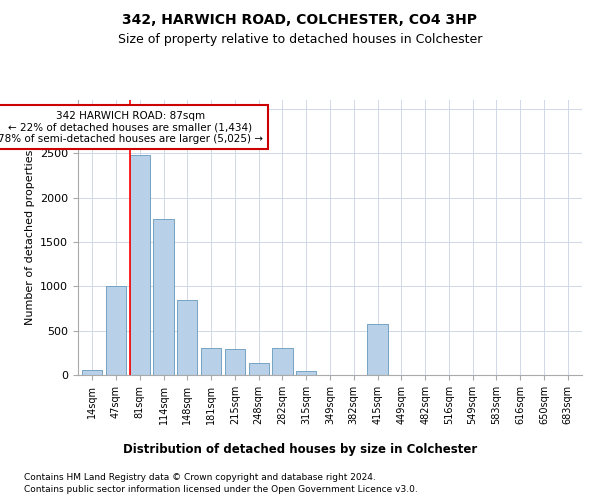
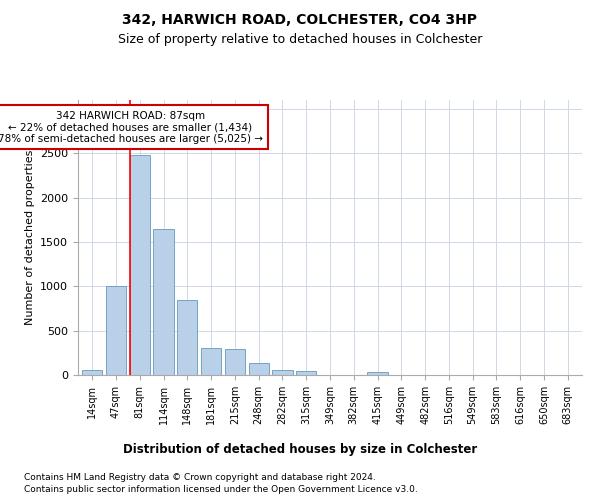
114sqm: 1760 -> 1650
282sqm: 300 -> 60
415sqm: 580 -> 30
